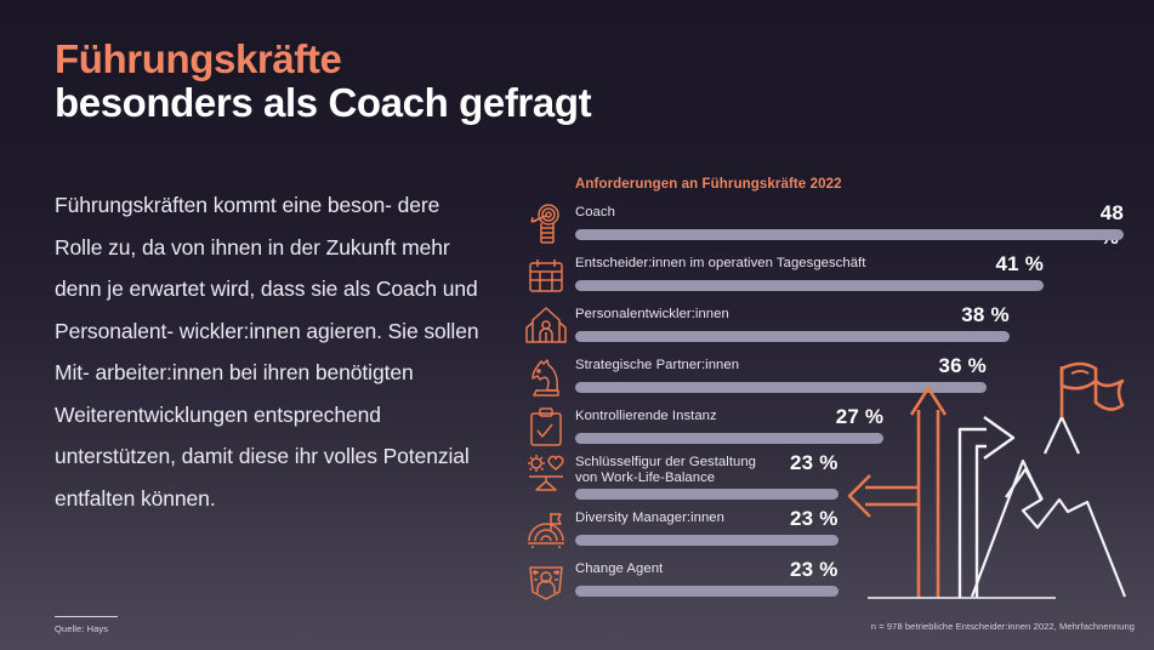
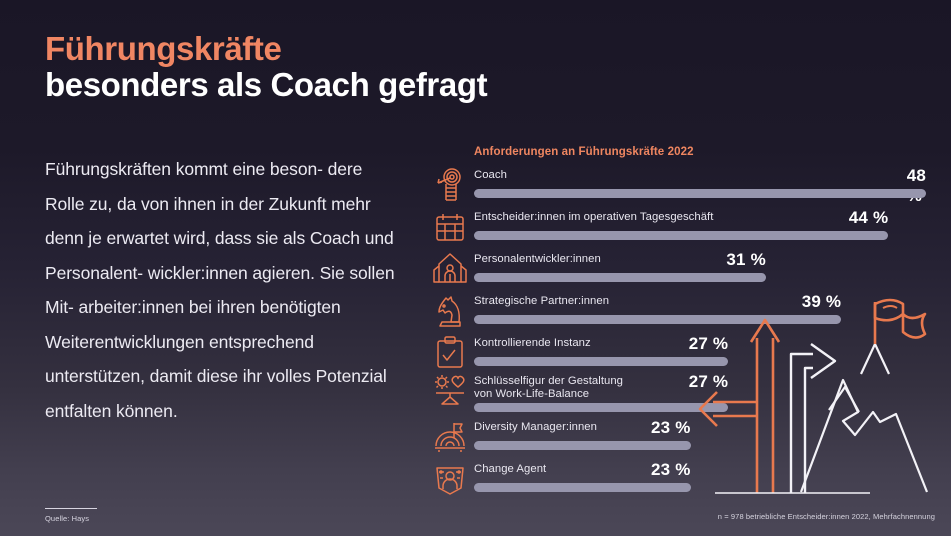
Entscheider:innen im operativen Tagesgeschäft: 41 -> 44
Personalentwickler:innen: 38 -> 31
Strategische Partner:innen: 36 -> 39
Schlüsselfigur der Gestaltung von Work-Life-Balance: 23 -> 27
